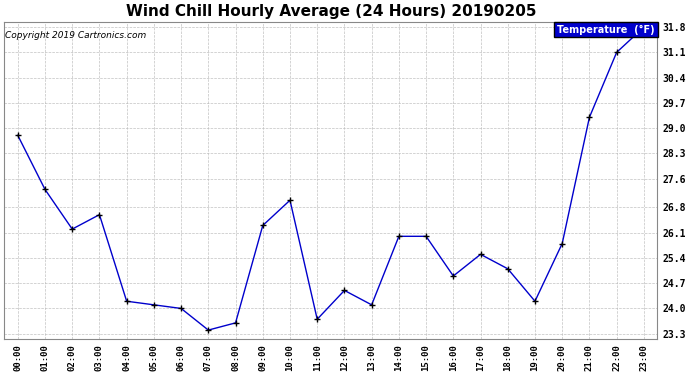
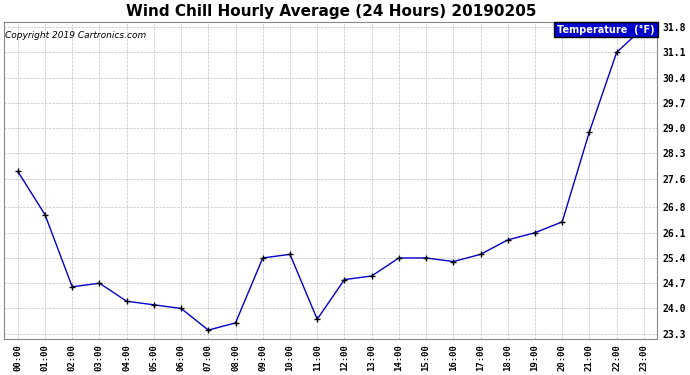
00:00: 28.8 -> 27.8
01:00: 27.3 -> 26.6
02:00: 26.2 -> 24.6
03:00: 26.6 -> 24.7
09:00: 26.3 -> 25.4
10:00: 27.0 -> 25.5
12:00: 24.5 -> 24.8
13:00: 24.1 -> 24.9
14:00: 26.0 -> 25.4
15:00: 26.0 -> 25.4
16:00: 24.9 -> 25.3
18:00: 25.1 -> 25.9
19:00: 24.2 -> 26.1
20:00: 25.8 -> 26.4
21:00: 29.3 -> 28.9
